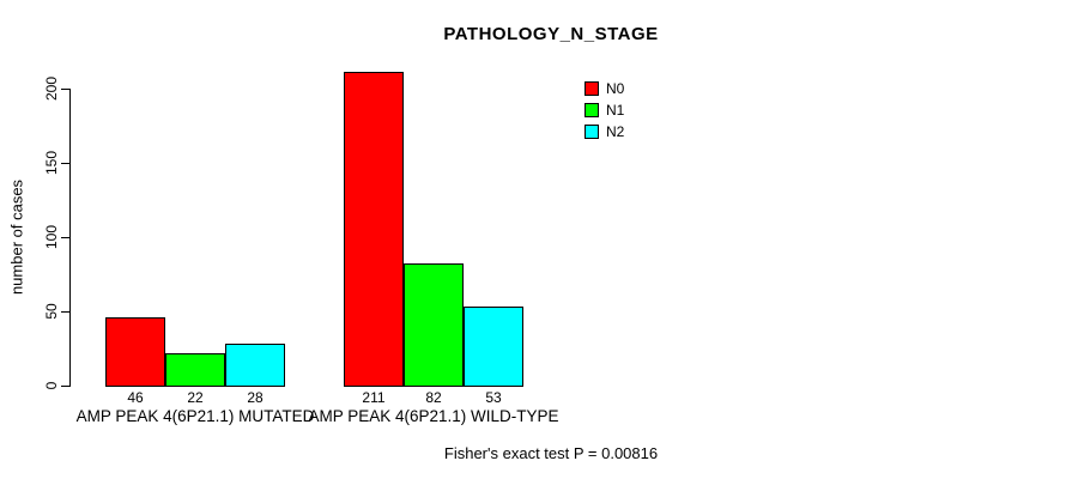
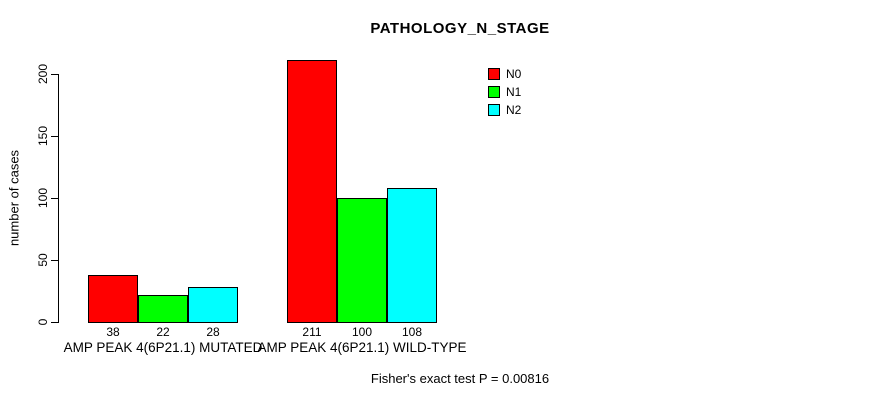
N0/AMP PEAK 4(6P21.1) MUTATED: 46 -> 38
N1/AMP PEAK 4(6P21.1) WILD-TYPE: 82 -> 100
N2/AMP PEAK 4(6P21.1) WILD-TYPE: 53 -> 108
